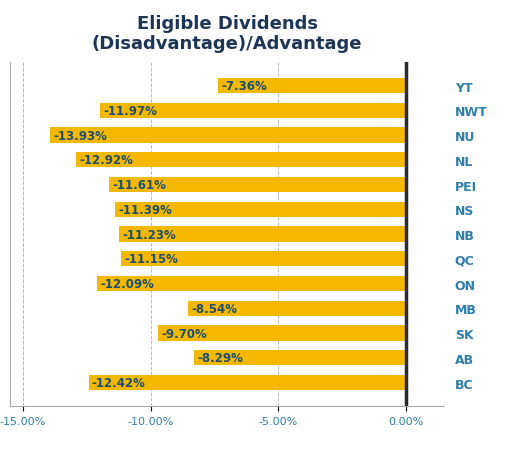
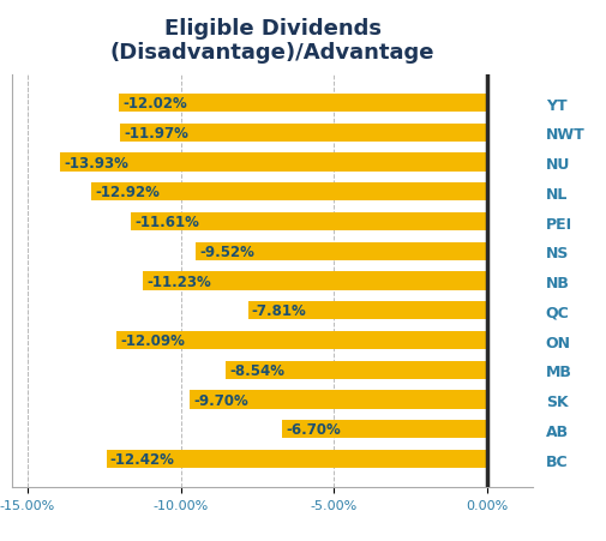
YT: -7.36% -> -12.02%
NS: -11.39% -> -9.52%
QC: -11.15% -> -7.81%
AB: -8.29% -> -6.70%
